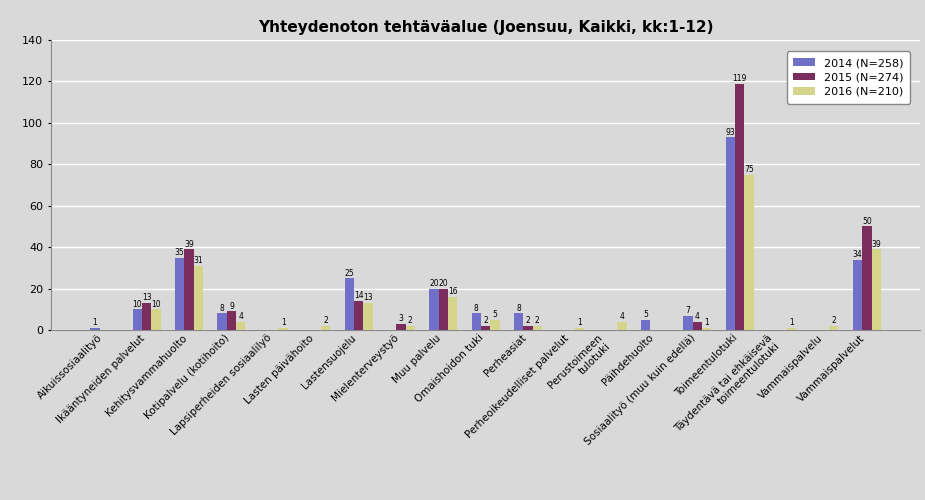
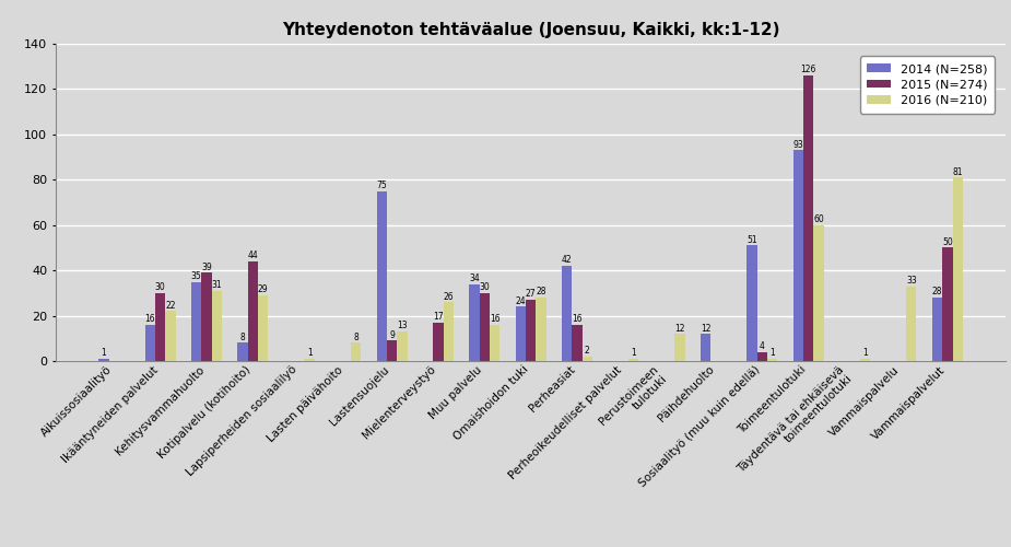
2014 (N=258)/Ikääntyneiden palvelut: 10 -> 16
2015 (N=274)/Ikääntyneiden palvelut: 13 -> 30
2016 (N=210)/Ikääntyneiden palvelut: 10 -> 22
2015 (N=274)/Kotipalvelu (kotihoito): 9 -> 44
2016 (N=210)/Kotipalvelu (kotihoito): 4 -> 29
2016 (N=210)/Lasten päivähoito: 2 -> 8
2014 (N=258)/Lastensuojelu: 25 -> 75
2015 (N=274)/Lastensuojelu: 14 -> 9
2015 (N=274)/Mielenterveystyö: 3 -> 17
2016 (N=210)/Mielenterveystyö: 2 -> 26
2014 (N=258)/Muu palvelu: 20 -> 34
2015 (N=274)/Muu palvelu: 20 -> 30
2014 (N=258)/Omaishoidon tuki: 8 -> 24
2015 (N=274)/Omaishoidon tuki: 2 -> 27
2016 (N=210)/Omaishoidon tuki: 5 -> 28
2014 (N=258)/Perheasiat: 8 -> 42
2015 (N=274)/Perheasiat: 2 -> 16
2016 (N=210)/Perustoimeen tulotuki: 4 -> 12
2014 (N=258)/Päihdehuolto: 5 -> 12
2014 (N=258)/Sosiaalityö (muu kuin edellä): 7 -> 51
2015 (N=274)/Toimeentulotuki: 119 -> 126
2016 (N=210)/Toimeentulotuki: 75 -> 60
2016 (N=210)/Vammaispalvelu: 2 -> 33
2014 (N=258)/Vammaispalvelut: 34 -> 28
2016 (N=210)/Vammaispalvelut: 39 -> 81
